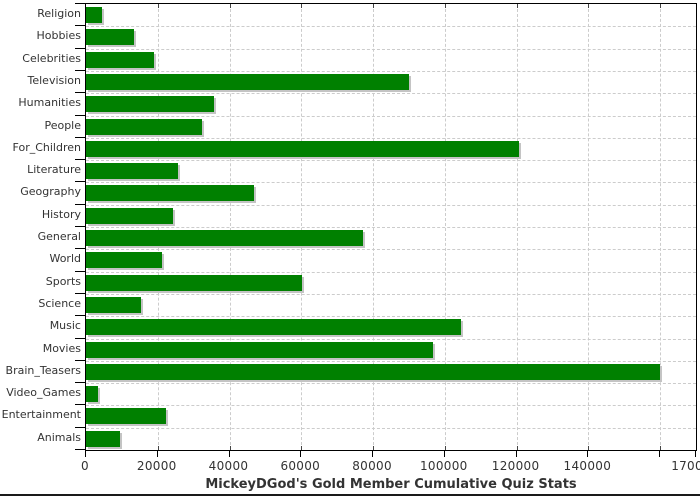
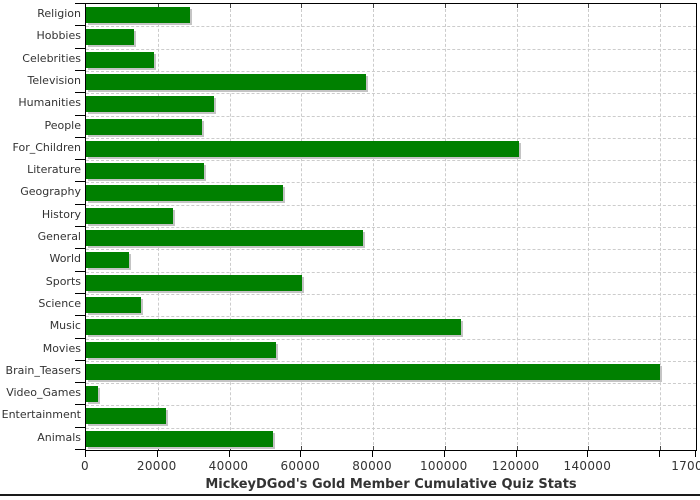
Religion: 4000 -> 29000
Television: 90000 -> 78000
Literature: 26000 -> 33000
Geography: 47000 -> 55000
World: 21000 -> 12000
Movies: 97000 -> 53000
Animals: 9000 -> 52000
